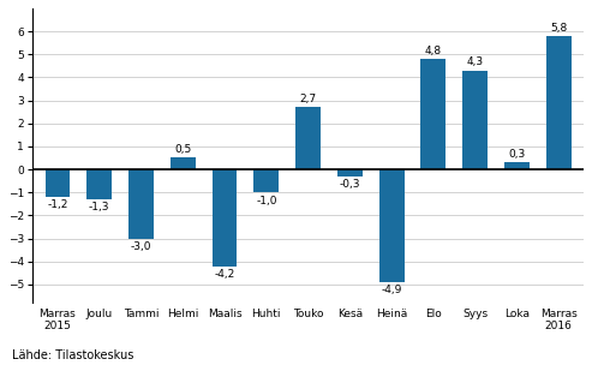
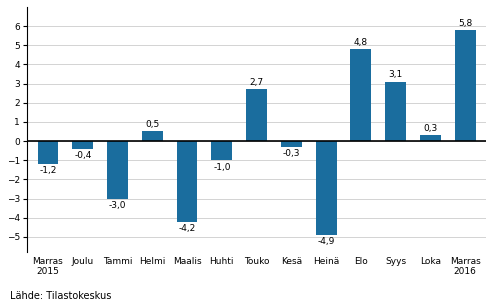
Joulu: -1,3 -> -0,4
Syys: 4,3 -> 3,1
